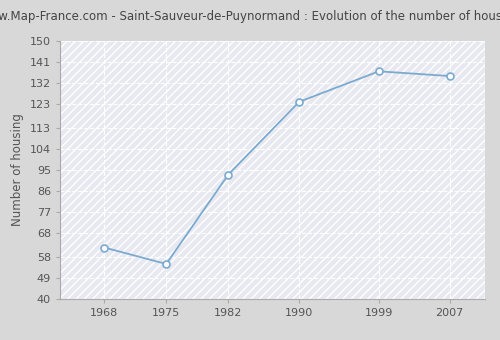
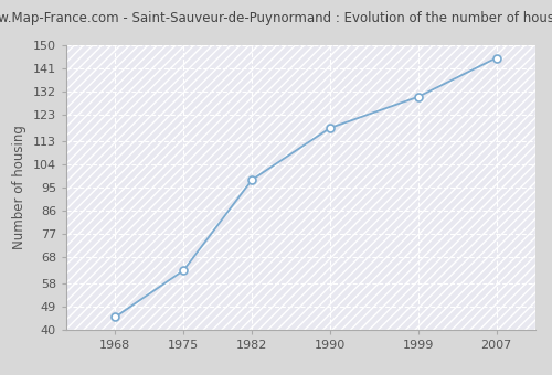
1968: 62 -> 45
1975: 55 -> 63
1982: 93 -> 98
1990: 124 -> 118
1999: 137 -> 130
2007: 135 -> 145
